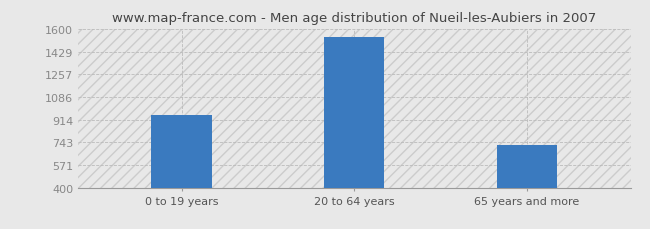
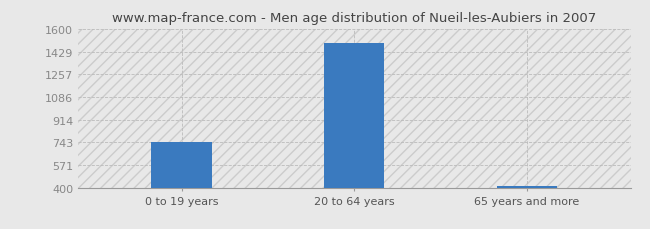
0 to 19 years: 950 -> 740
20 to 64 years: 1540 -> 1500
65 years and more: 720 -> 410
